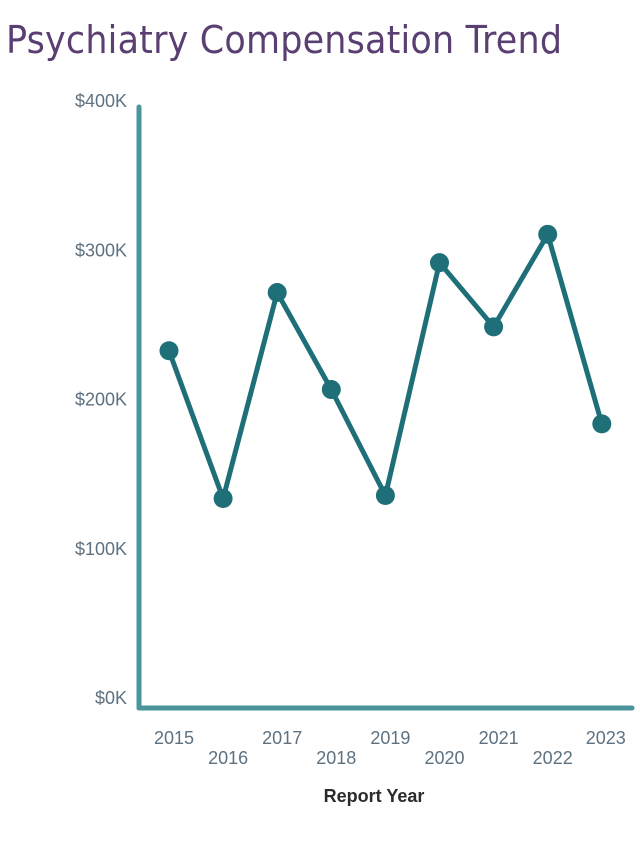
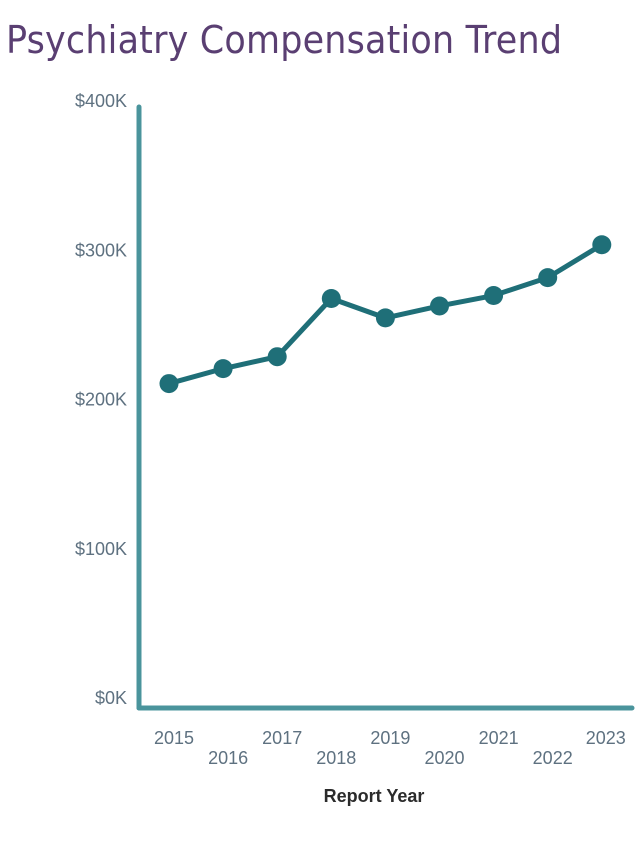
2015: $232K -> $210K
2016: $133K -> $220K
2017: $271K -> $228K
2018: $206K -> $267K
2019: $135K -> $254K
2020: $291K -> $262K
2021: $248K -> $269K
2022: $310K -> $281K
2023: $183K -> $303K
